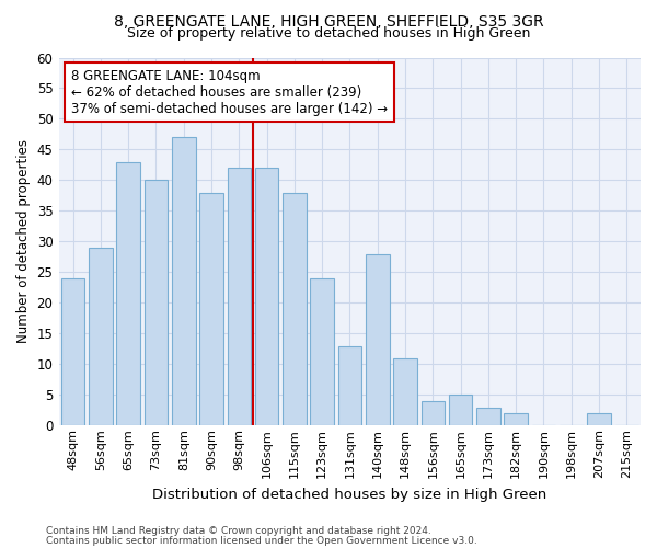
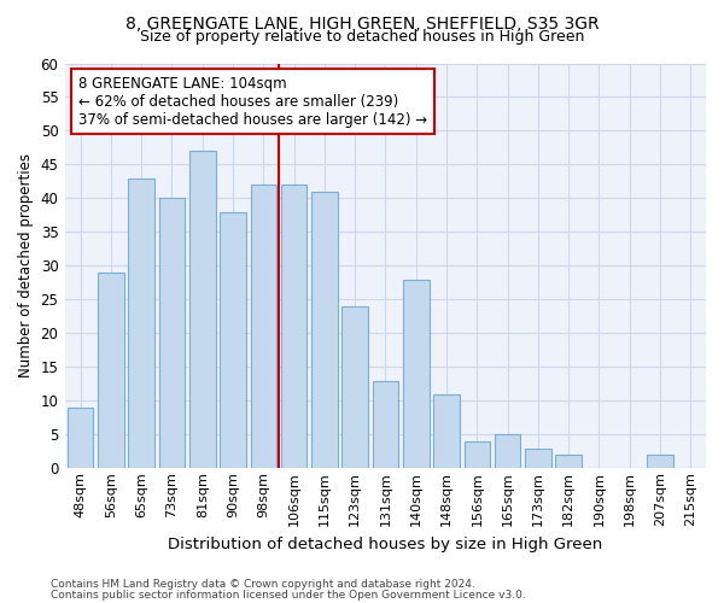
48sqm: 24 -> 9
115sqm: 38 -> 41
